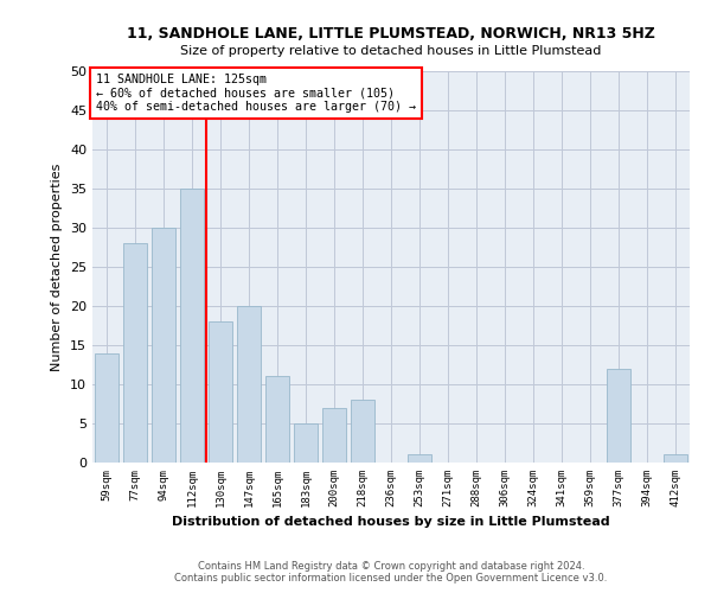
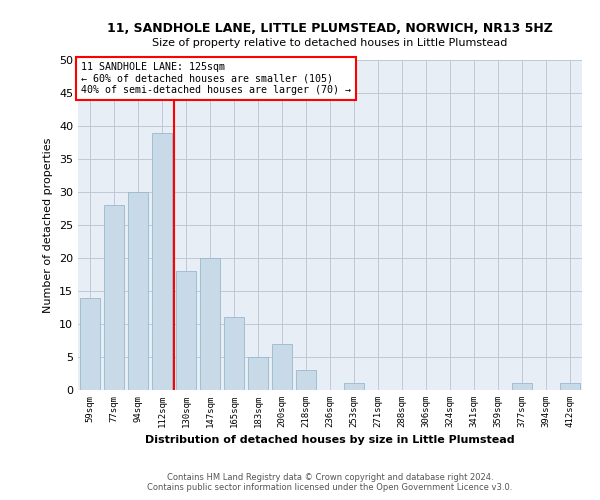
112sqm: 35 -> 39
218sqm: 8 -> 3
377sqm: 12 -> 1
